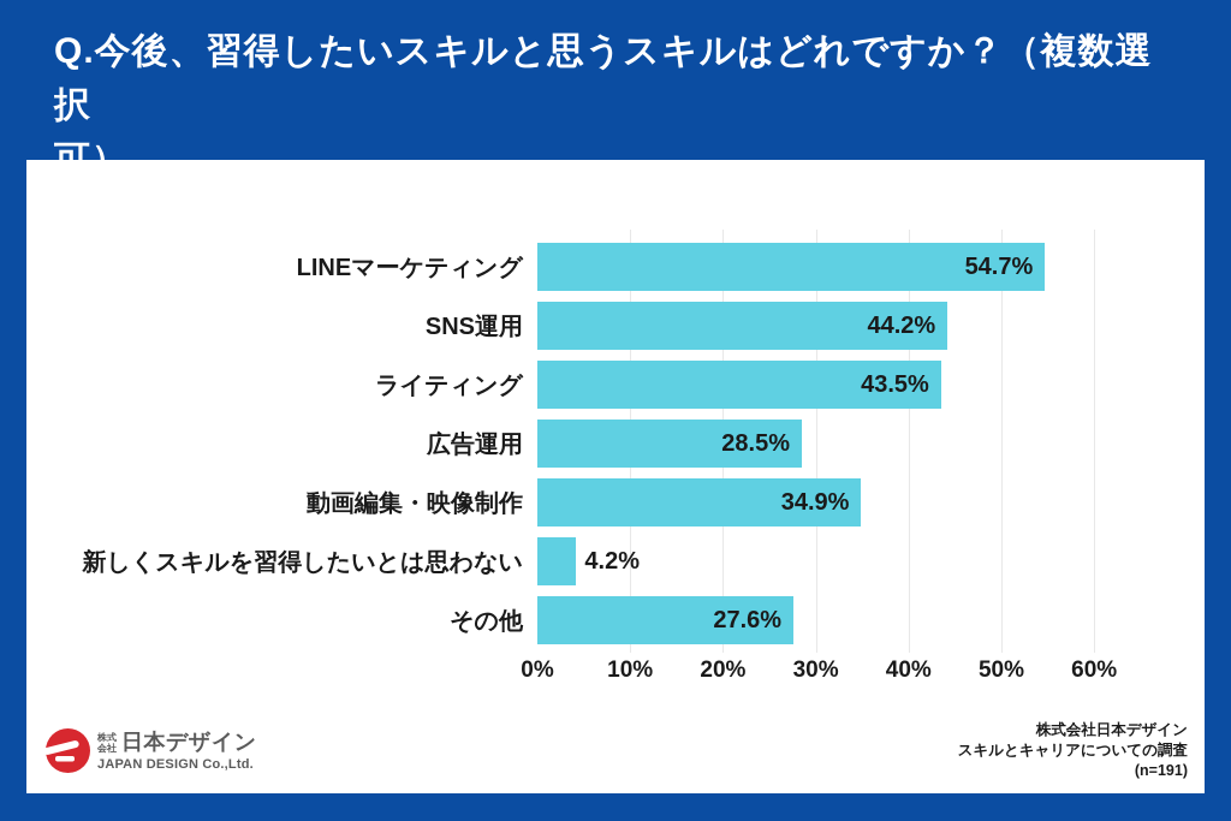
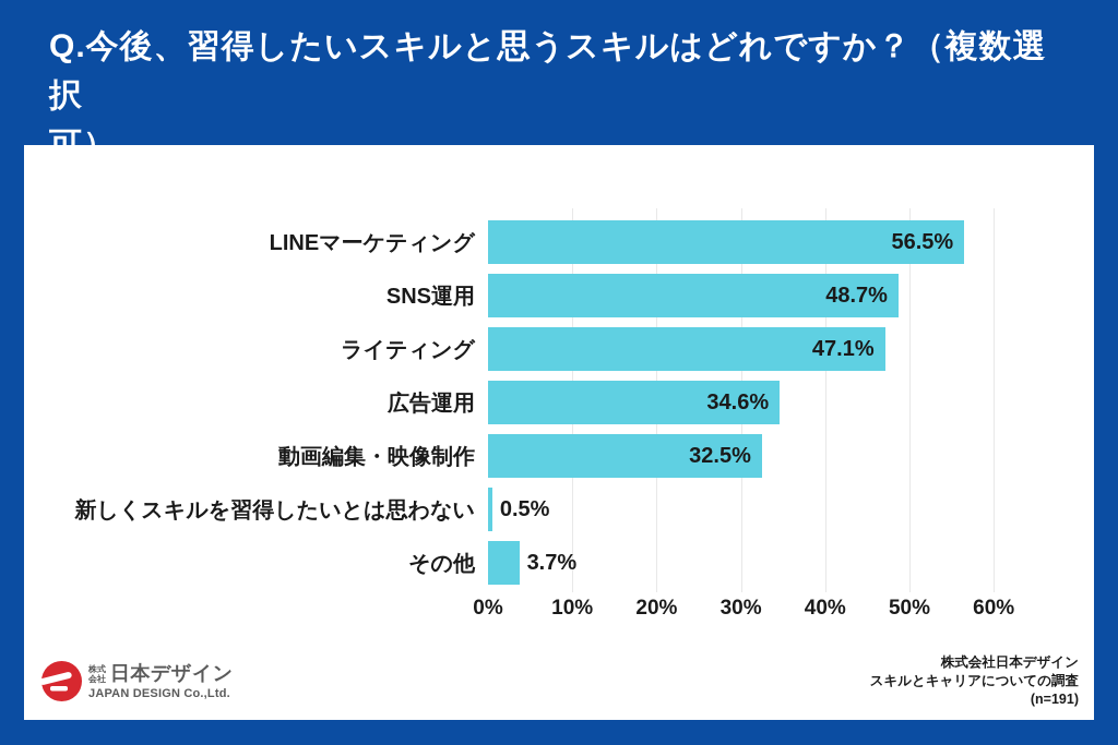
LINEマーケティング: 54.7% -> 56.5%
SNS運用: 44.2% -> 48.7%
ライティング: 43.5% -> 47.1%
広告運用: 28.5% -> 34.6%
動画編集・映像制作: 34.9% -> 32.5%
新しくスキルを習得したいとは思わない: 4.2% -> 0.5%
その他: 27.6% -> 3.7%
